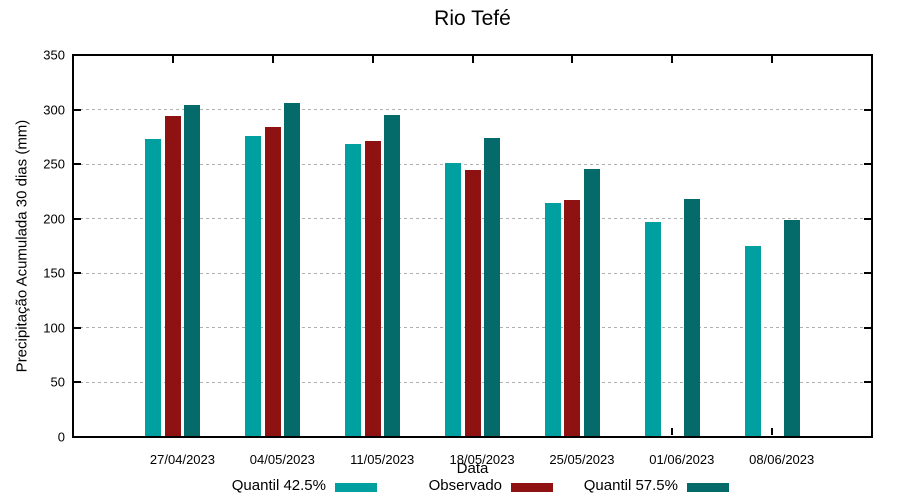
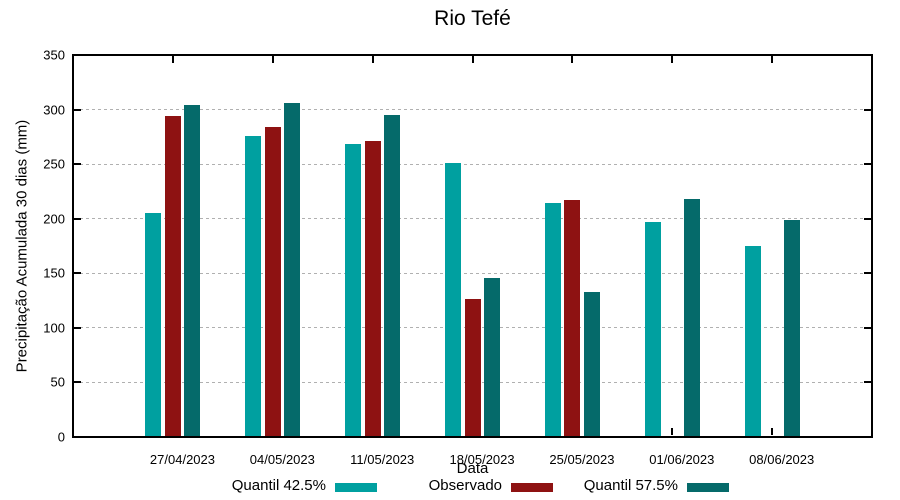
Quantil 42.5%/27/04/2023: 273 -> 205
Observado/18/05/2023: 245 -> 126
Quantil 57.5%/18/05/2023: 274 -> 146
Quantil 57.5%/25/05/2023: 246 -> 133
